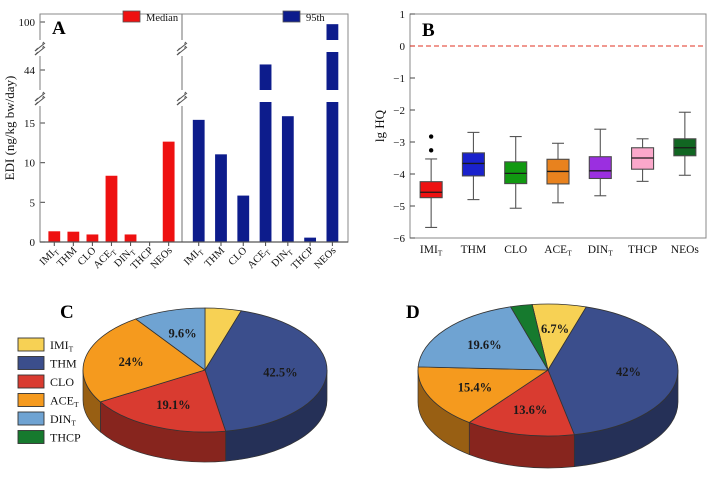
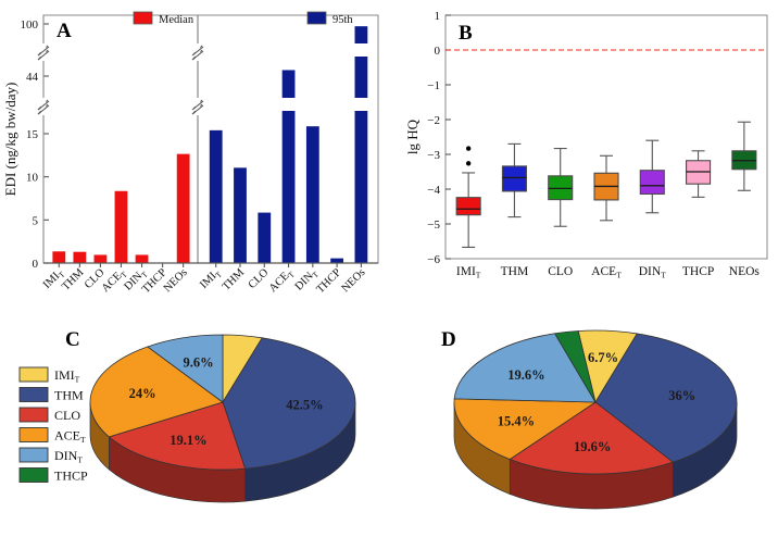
D/THM: 42% -> 36%
D/CLO: 13.6% -> 19.6%
